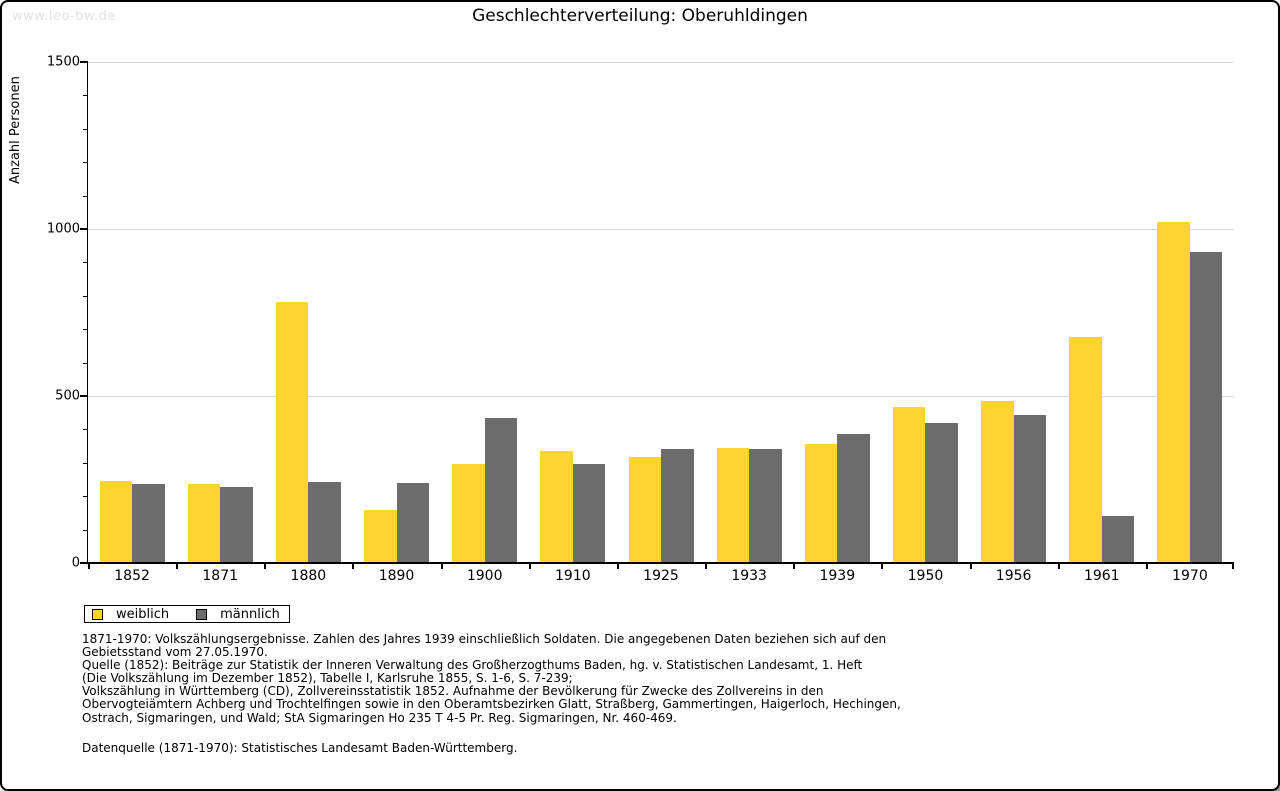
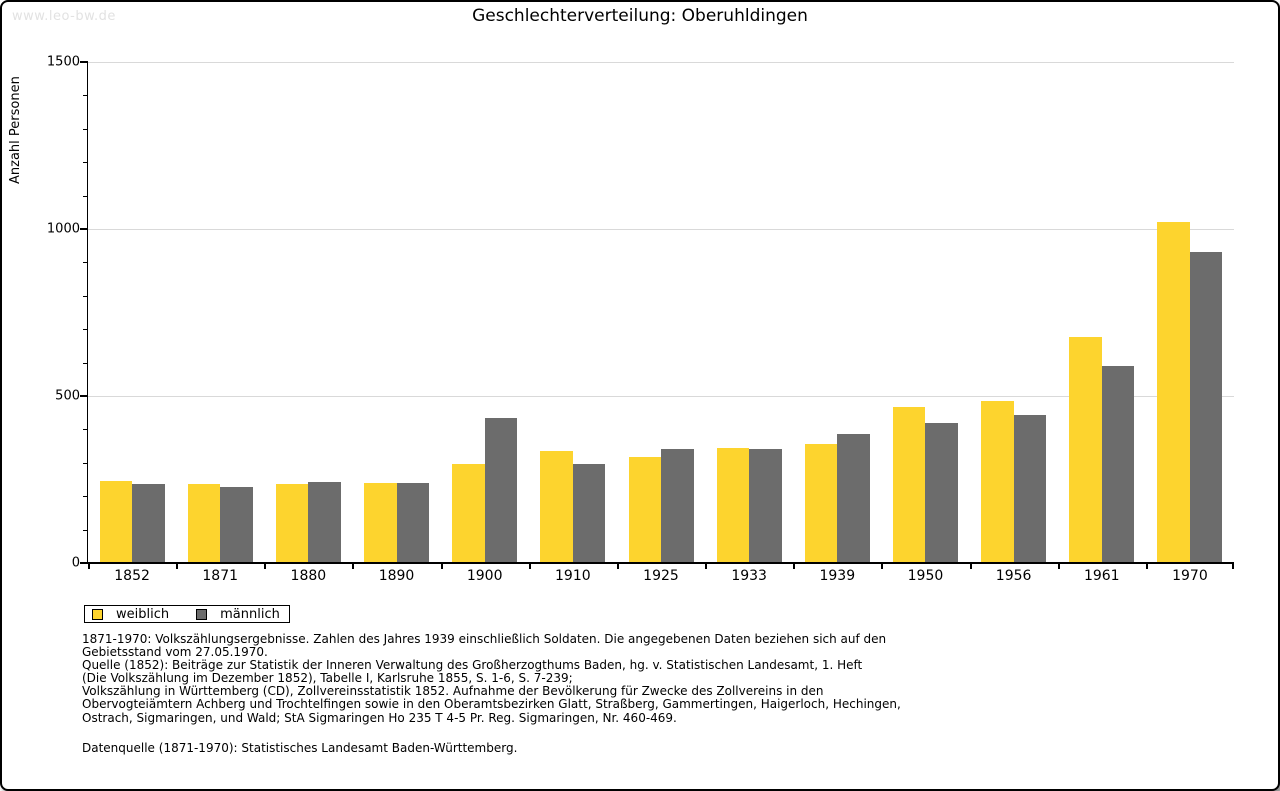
weiblich/1880: 780 -> 240
weiblich/1890: 160 -> 240
männlich/1961: 140 -> 590
